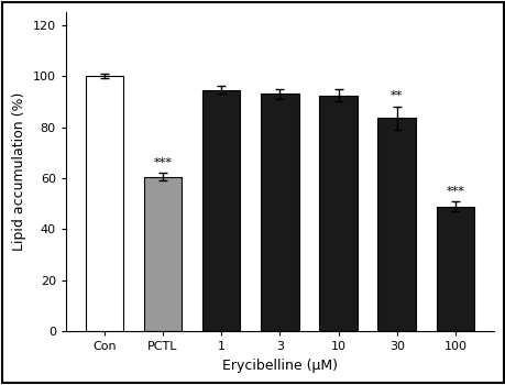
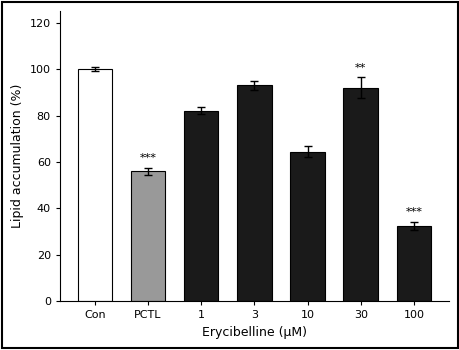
PCTL: 60.5 -> 56.0
1: 94.5 -> 82.0
10: 92.5 -> 64.5
30: 83.5 -> 92.0
100: 49.0 -> 32.5
